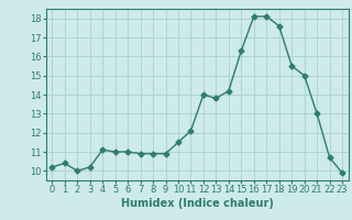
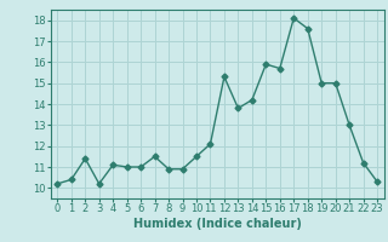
2: 10.0 -> 11.4
7: 10.9 -> 11.5
12: 14.0 -> 15.3
15: 16.3 -> 15.9
16: 18.1 -> 15.7
19: 15.5 -> 15.0
22: 10.7 -> 11.2
23: 9.9 -> 10.3
